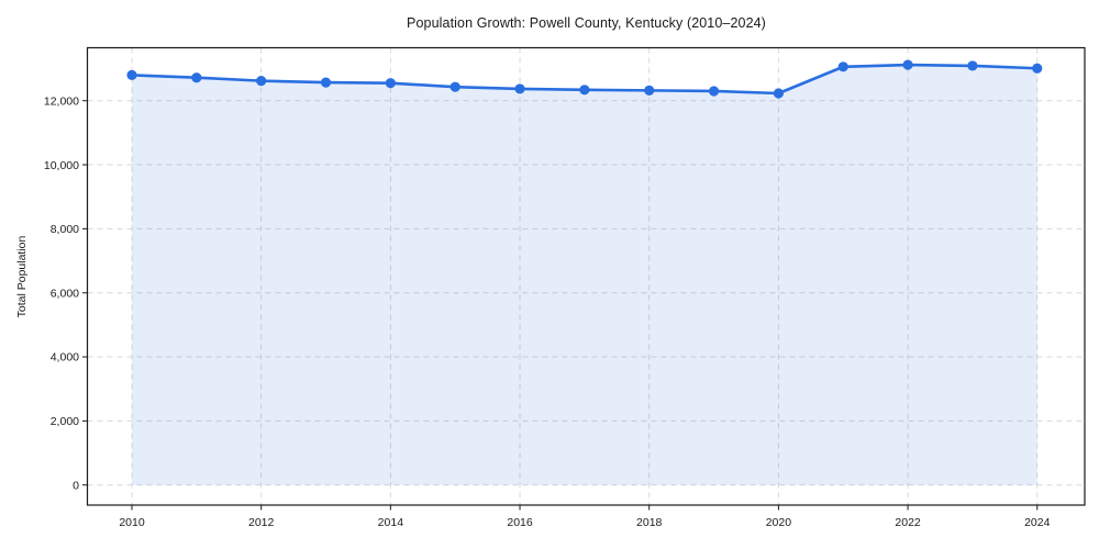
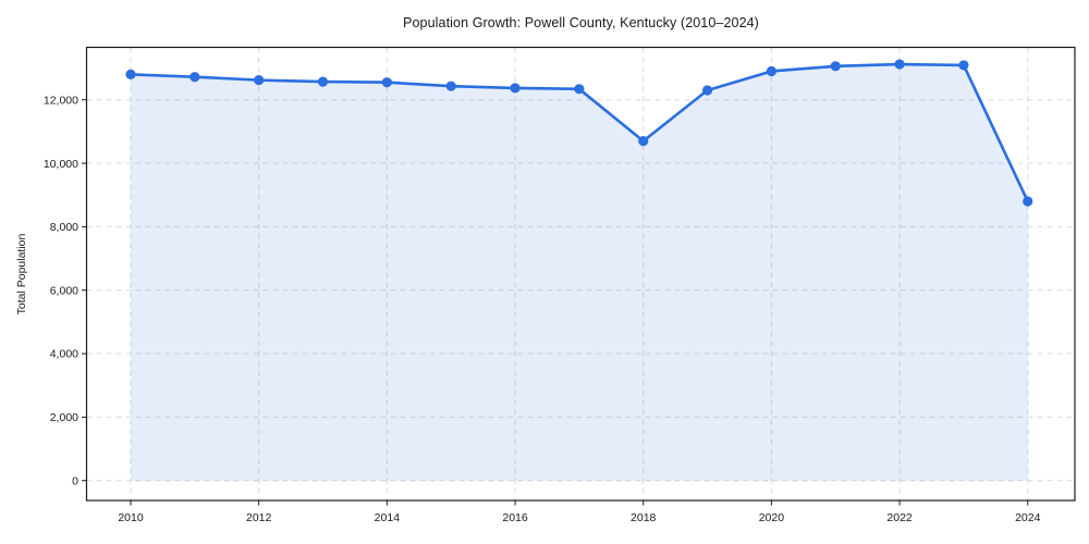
2018: 12300 -> 10700
2020: 12200 -> 12900
2024: 13000 -> 8800
